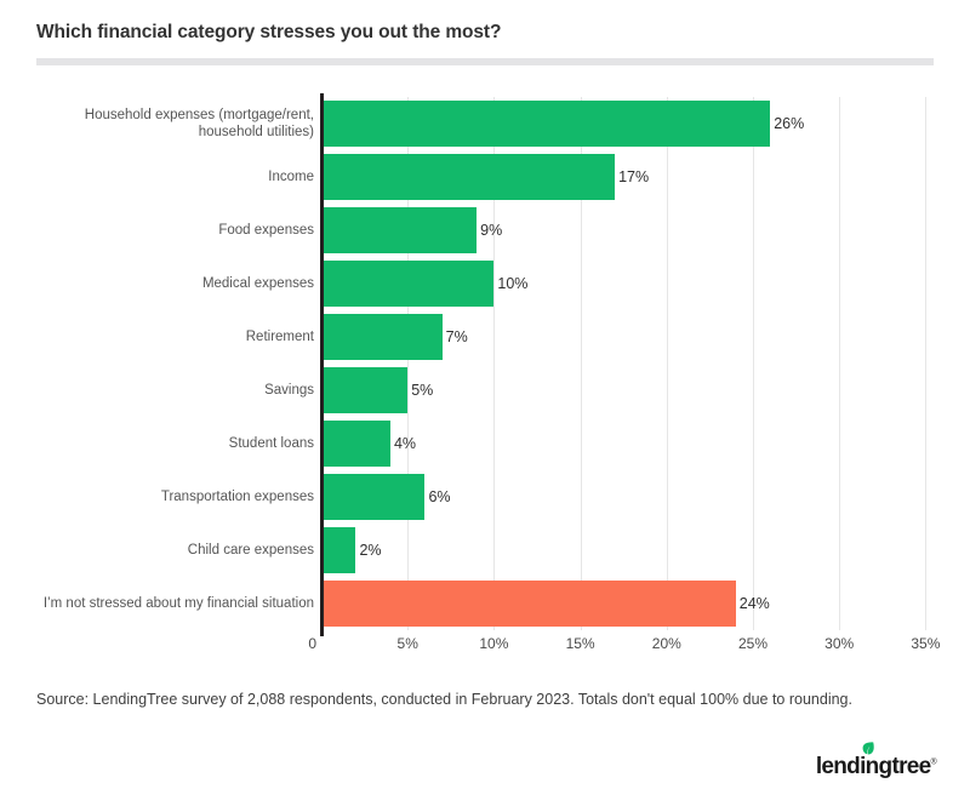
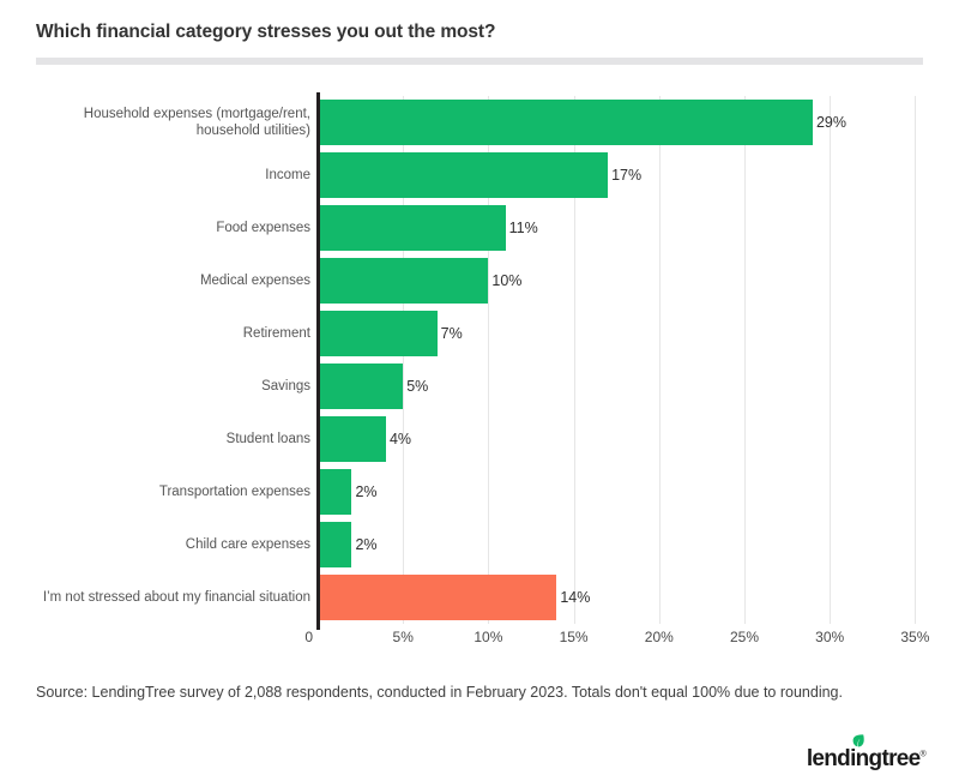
Household expenses (mortgage/rent, household utilities): 26% -> 29%
Food expenses: 9% -> 11%
Transportation expenses: 6% -> 2%
I’m not stressed about my financial situation: 24% -> 14%
